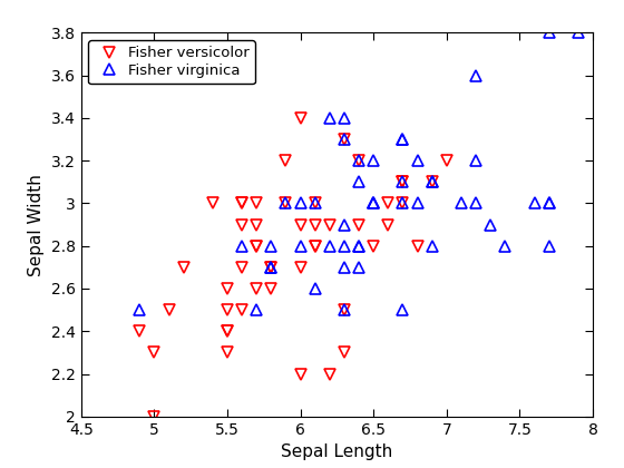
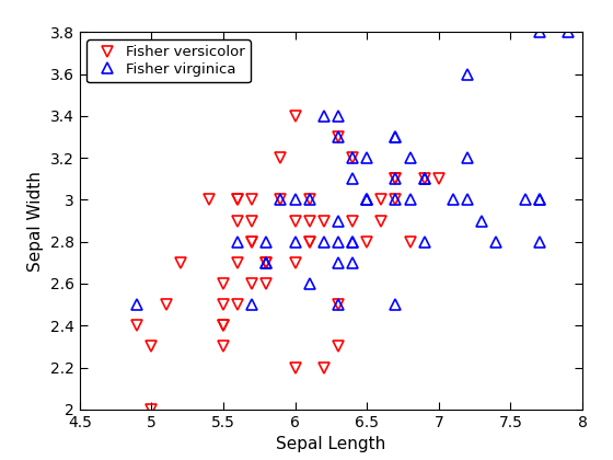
Fisher versicolor/7: 3.2 -> 3.1
